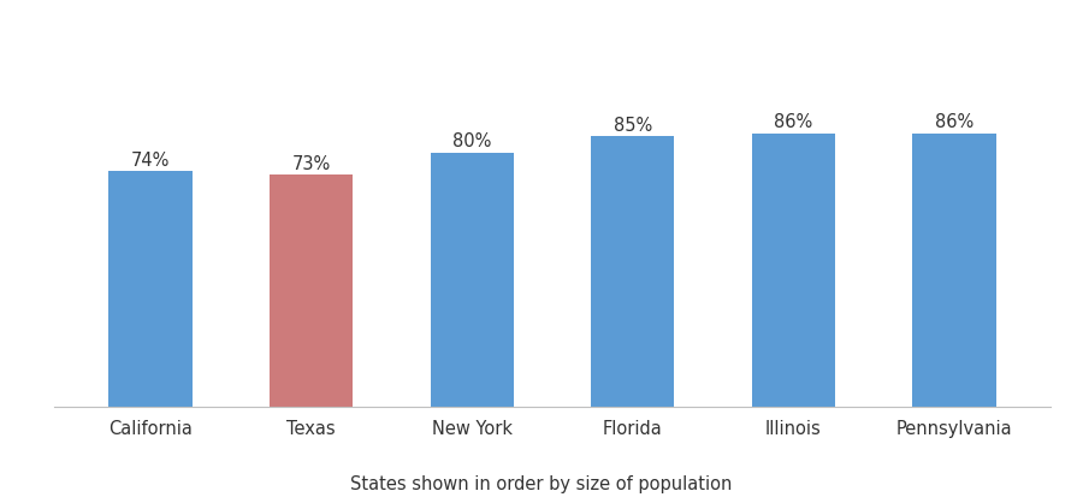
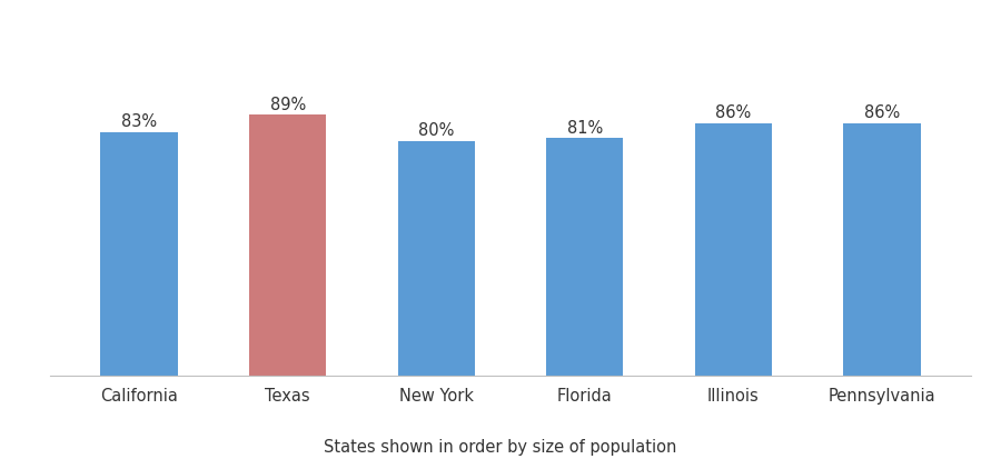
California: 74% -> 83%
Texas: 73% -> 89%
Florida: 85% -> 81%
